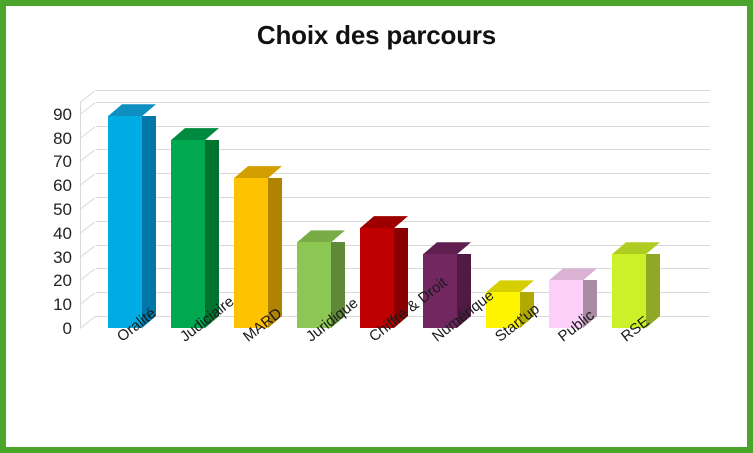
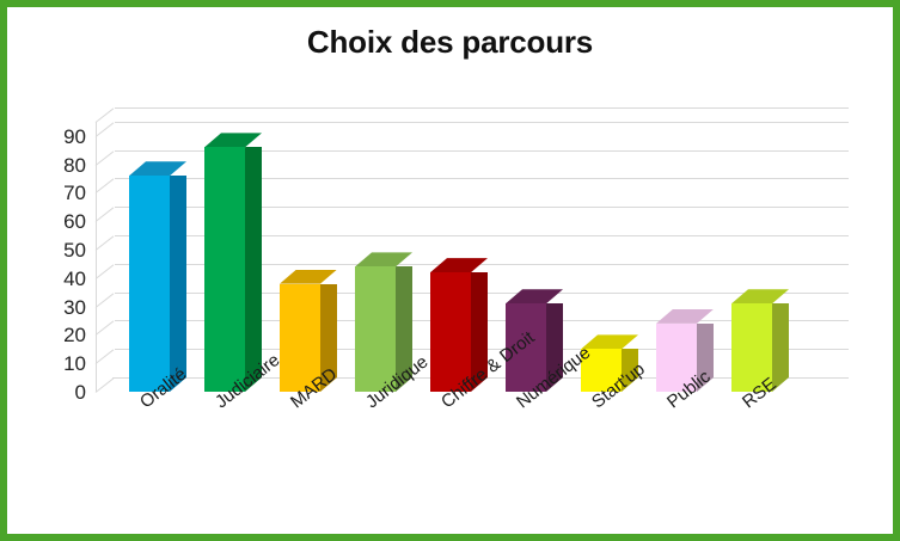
Oralité: 89 -> 76
Judiciaire: 79 -> 86
MARD: 63 -> 38
Juridique: 36 -> 44
Public: 20 -> 24
